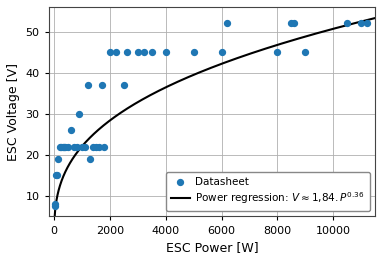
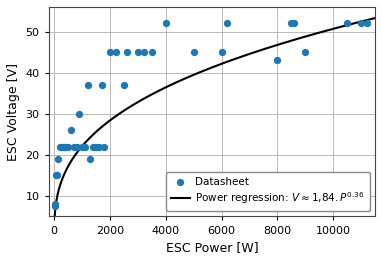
Datasheet/4000: 45.0 -> 52.0
Datasheet/8000: 45.0 -> 43.0
